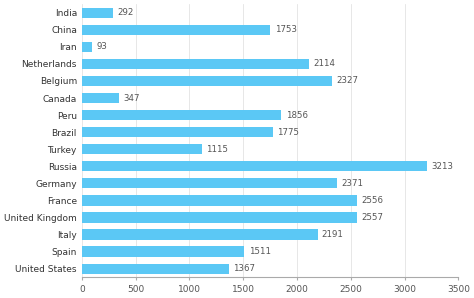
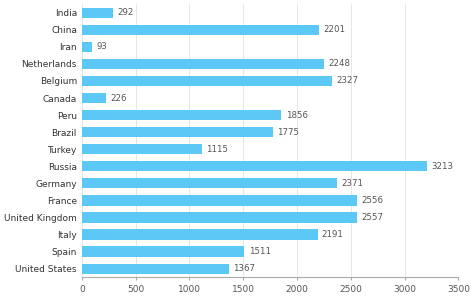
China: 1753 -> 2201
Netherlands: 2114 -> 2248
Canada: 347 -> 226
